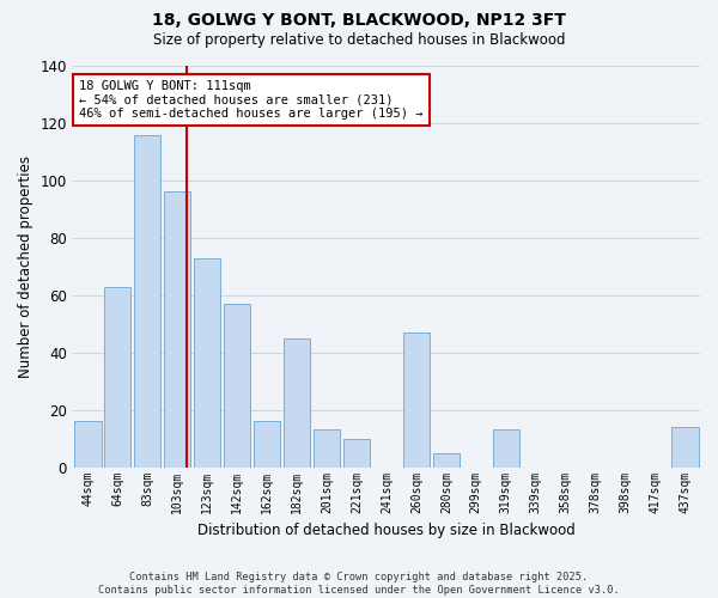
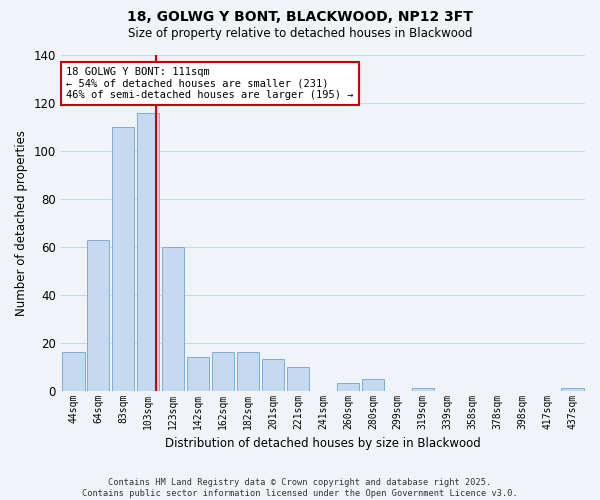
83sqm: 116 -> 110
103sqm: 96 -> 116
123sqm: 73 -> 60
142sqm: 57 -> 14
182sqm: 45 -> 16
260sqm: 47 -> 3
319sqm: 13 -> 1
437sqm: 14 -> 1
